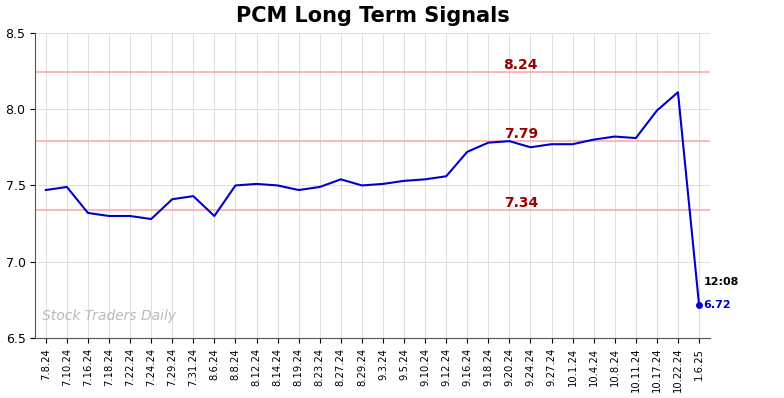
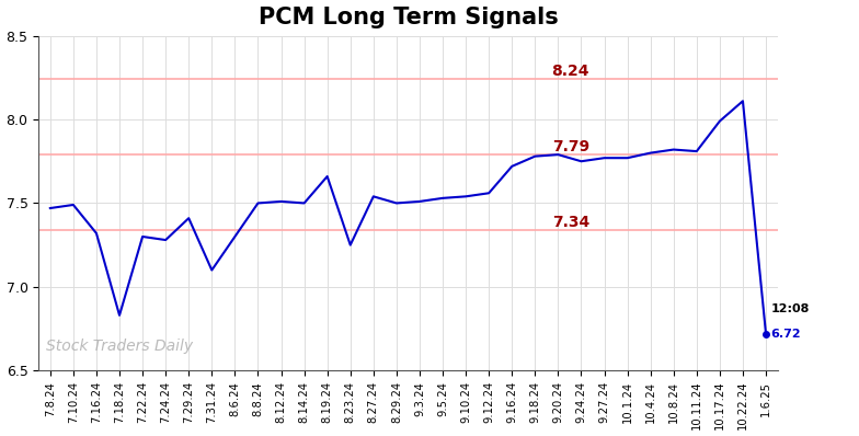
7.18.24: 7.30 -> 6.83
7.31.24: 7.43 -> 7.10
8.19.24: 7.47 -> 7.66
8.23.24: 7.49 -> 7.25
